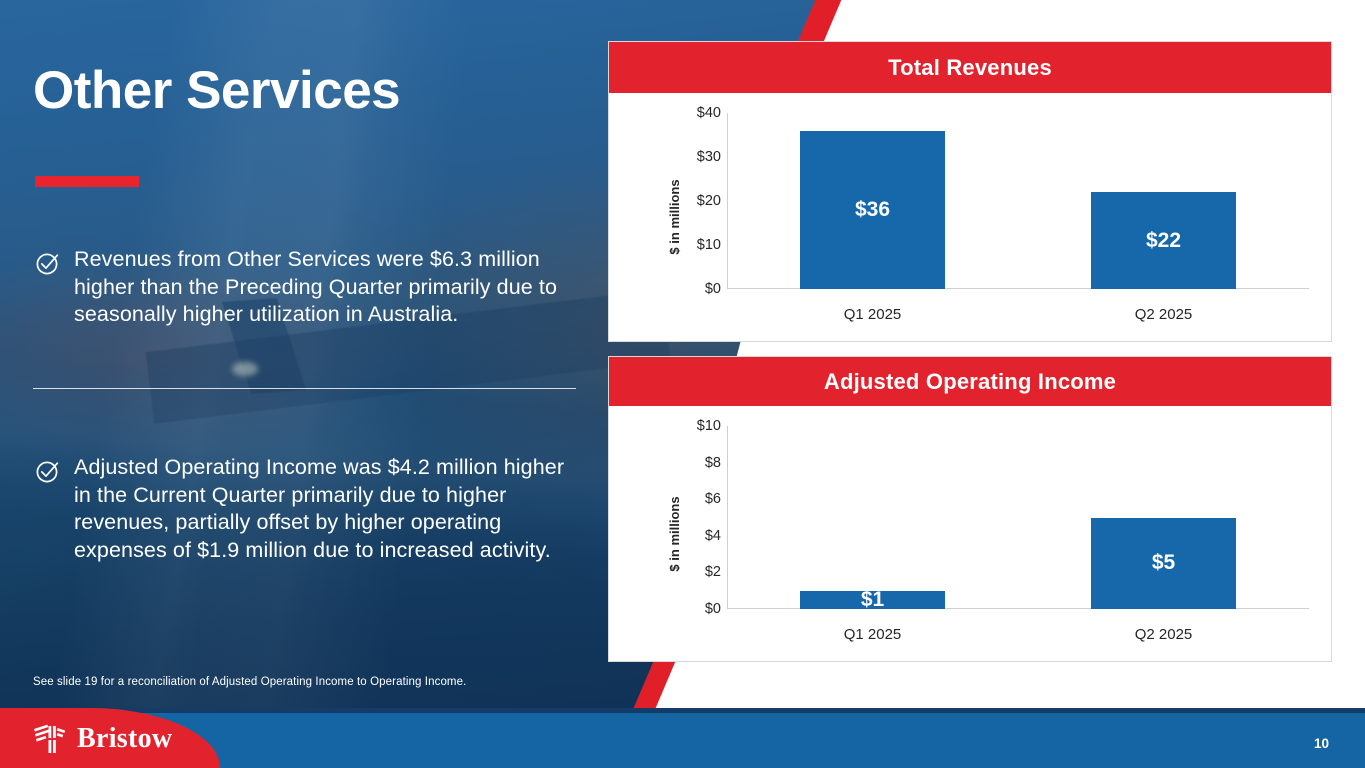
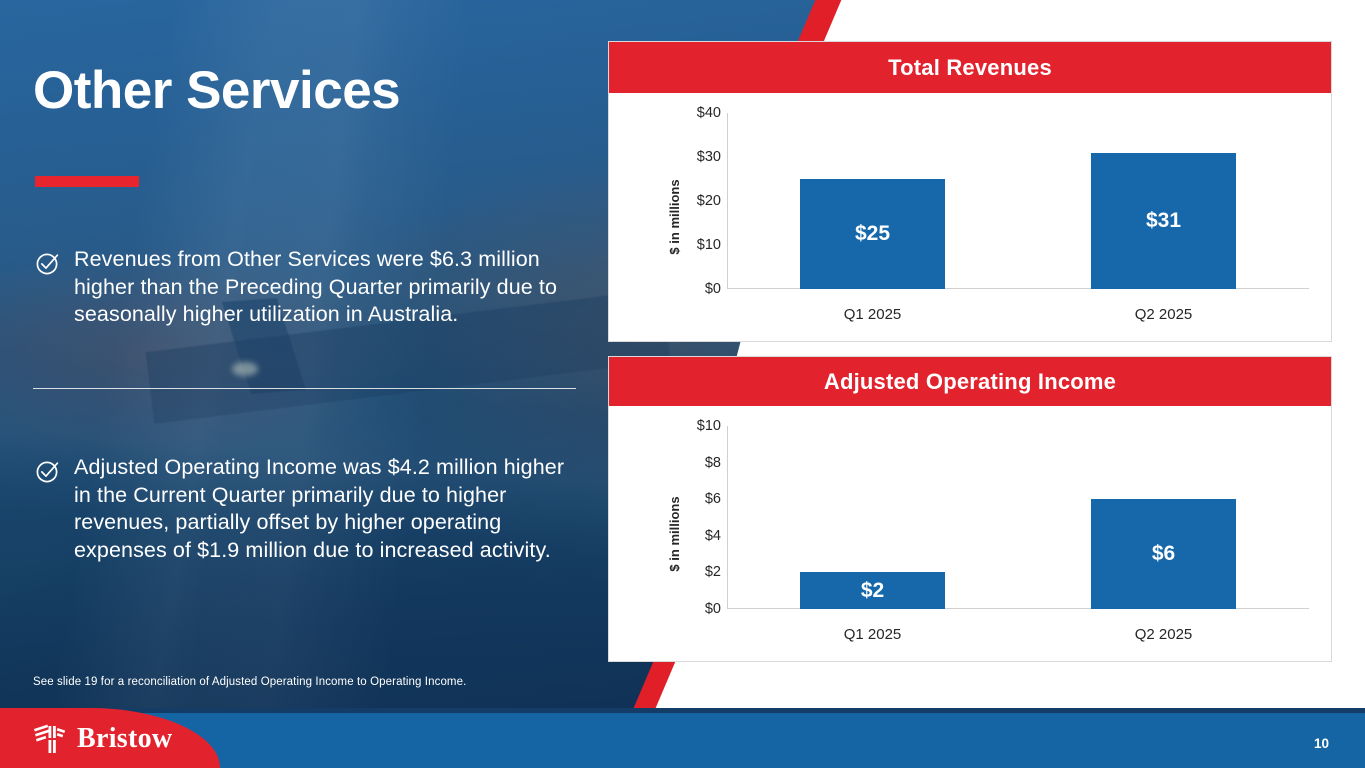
Total Revenues/Q1 2025: $36 -> $25
Total Revenues/Q2 2025: $22 -> $31
Adjusted Operating Income/Q1 2025: $1 -> $2
Adjusted Operating Income/Q2 2025: $5 -> $6
